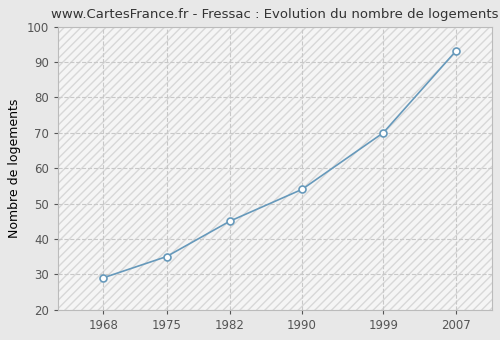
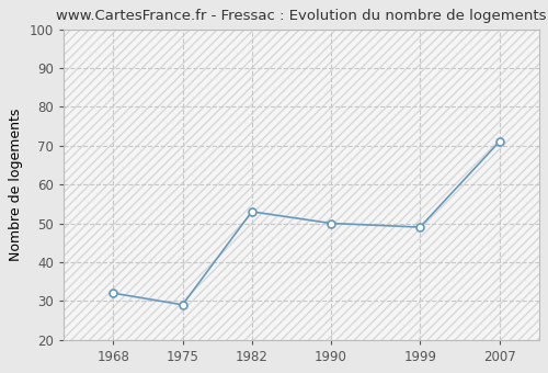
1968: 29 -> 32
1975: 35 -> 29
1982: 45 -> 53
1990: 54 -> 50
1999: 70 -> 49
2007: 93 -> 71
